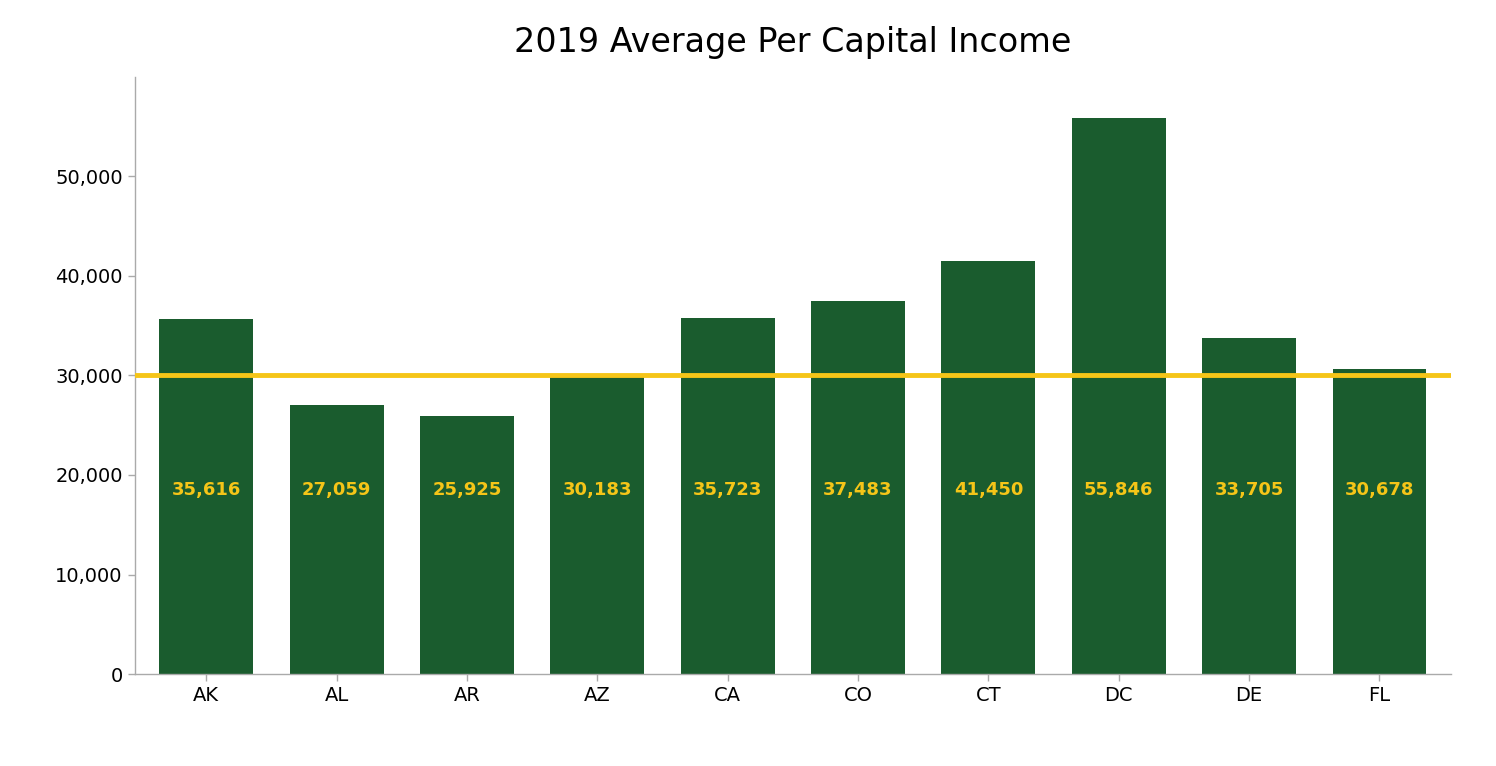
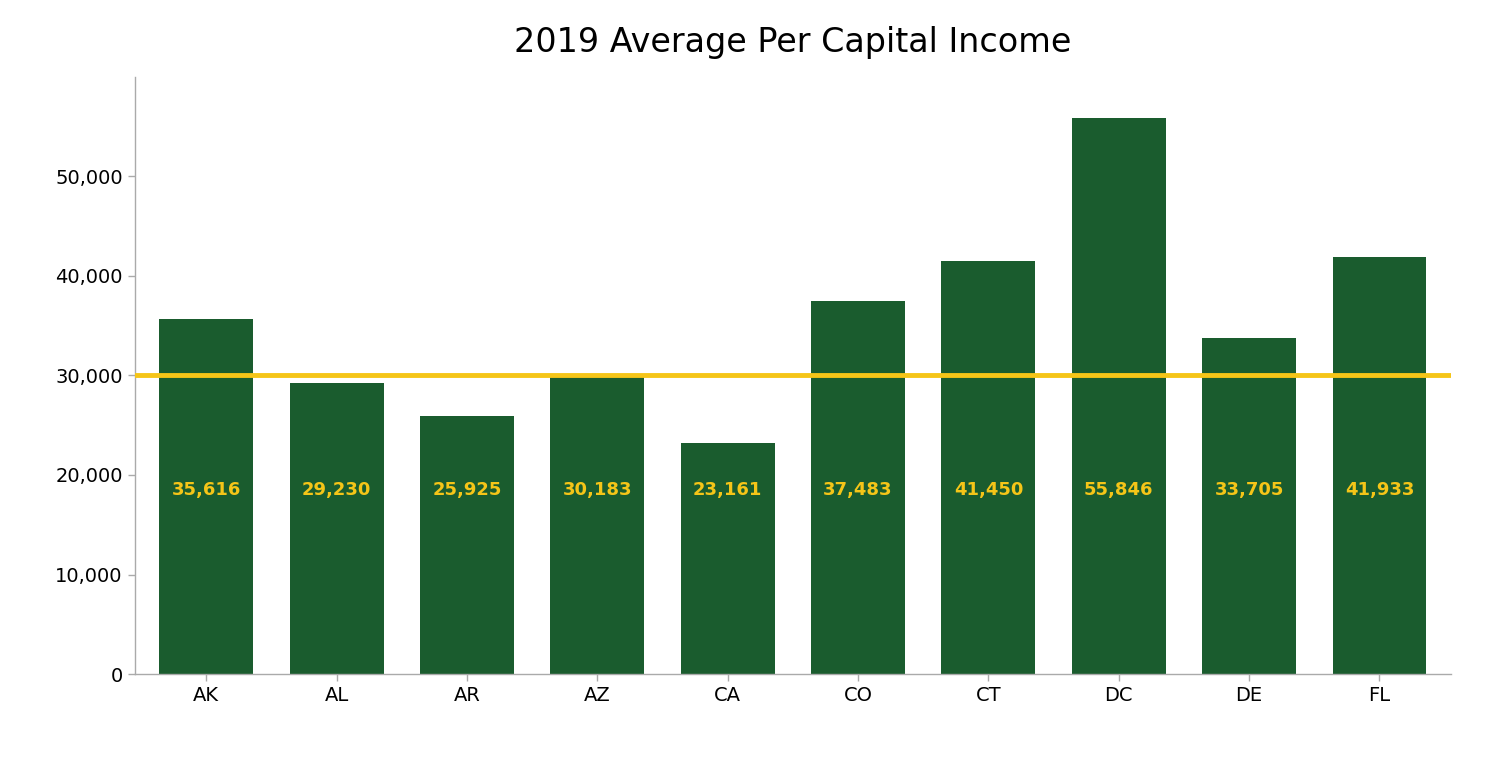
AL: 27,059 -> 29,230
CA: 35,723 -> 23,161
FL: 30,678 -> 41,933
